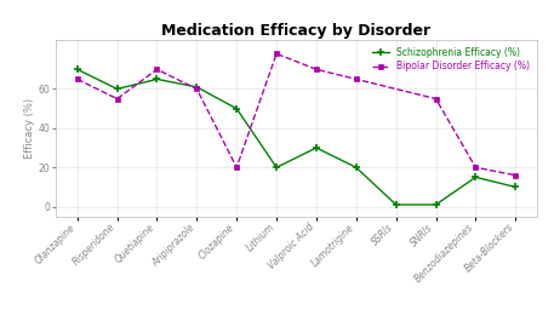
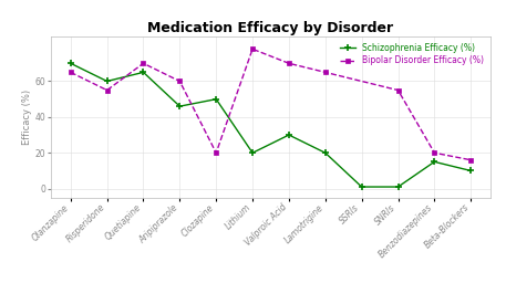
Schizophrenia Efficacy (%)/Aripiprazole: 61 -> 46
